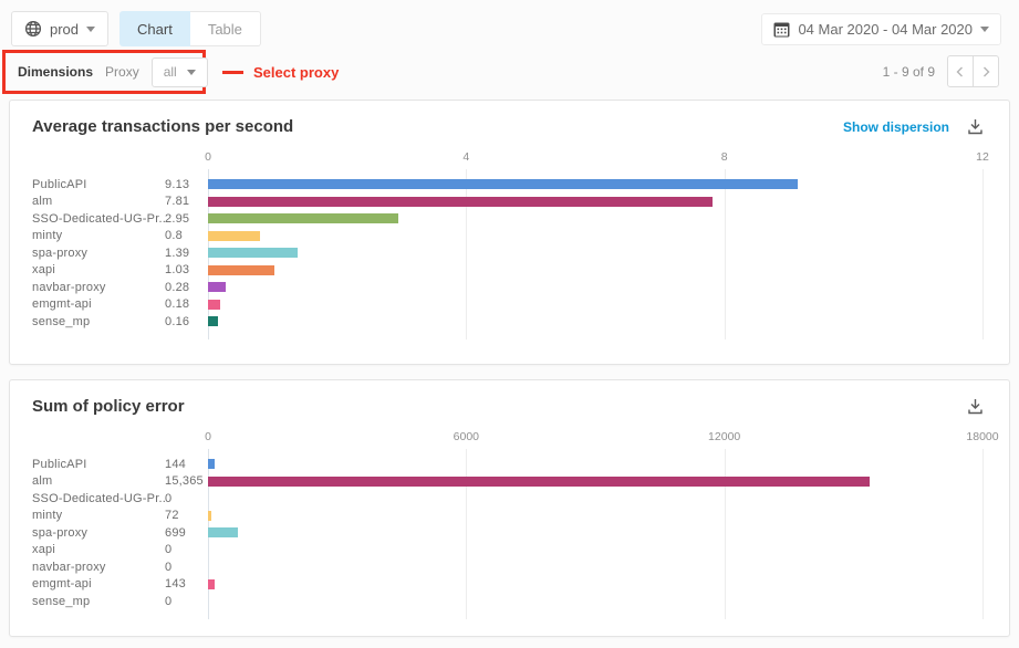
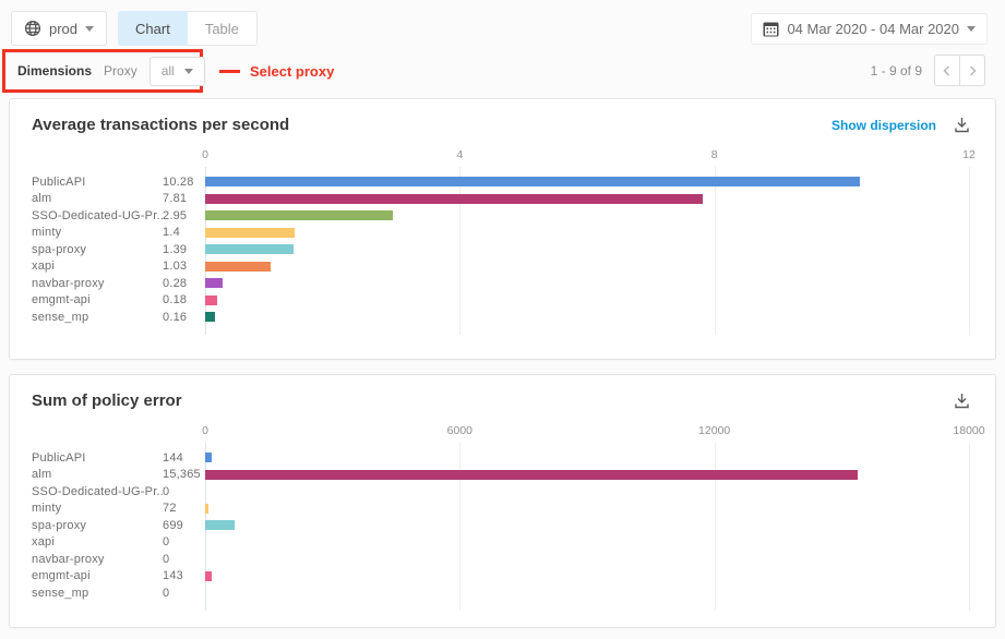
Average transactions per second/PublicAPI: 9.13 -> 10.28
Average transactions per second/minty: 0.8 -> 1.4
